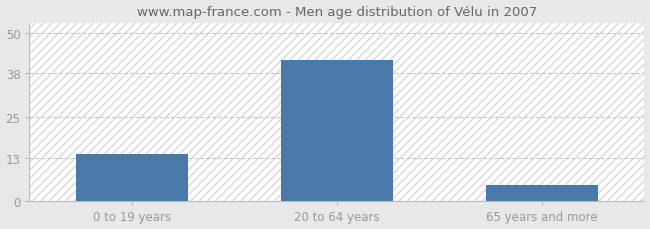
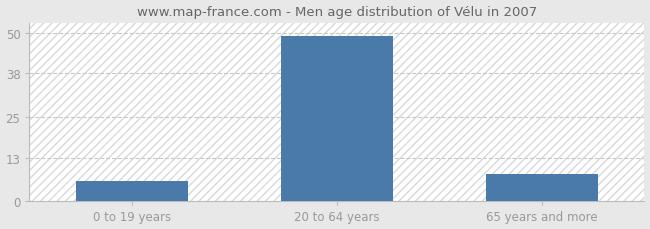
0 to 19 years: 14 -> 6
20 to 64 years: 42 -> 49
65 years and more: 5 -> 8
